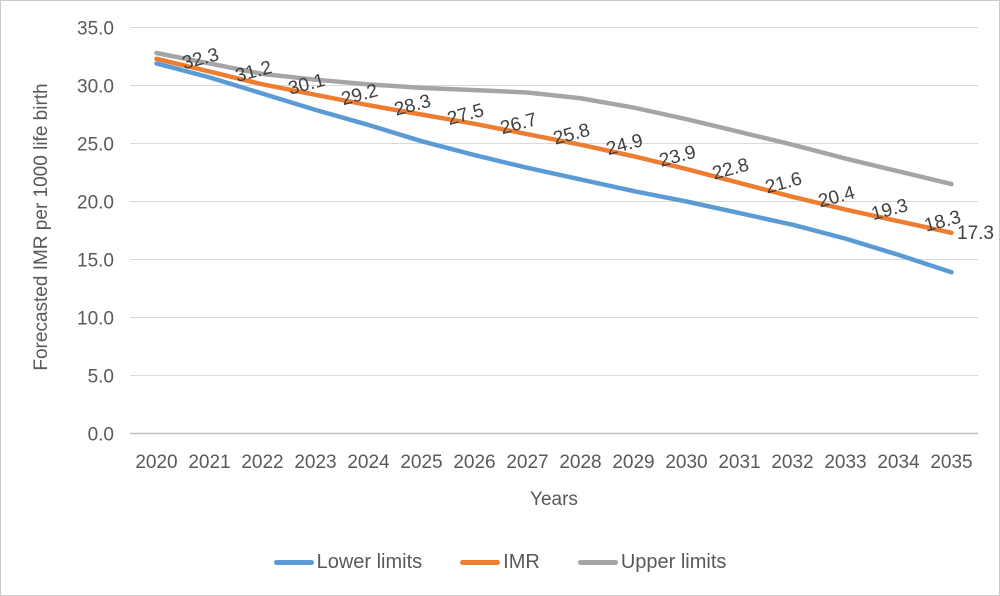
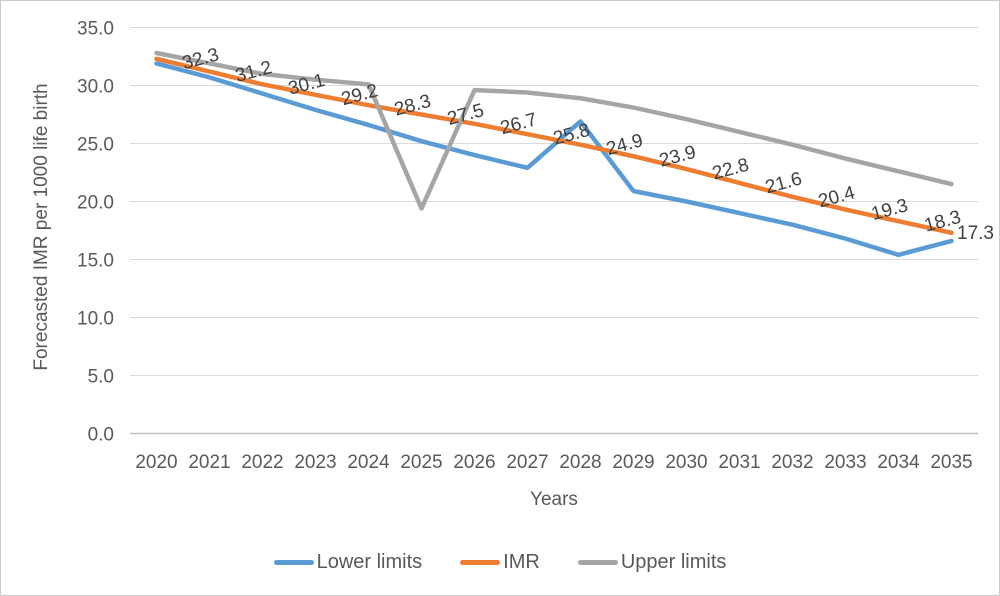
Upper limits/2025: 29.8 -> 19.4
Lower limits/2028: 21.9 -> 26.9
Lower limits/2035: 13.9 -> 16.6
